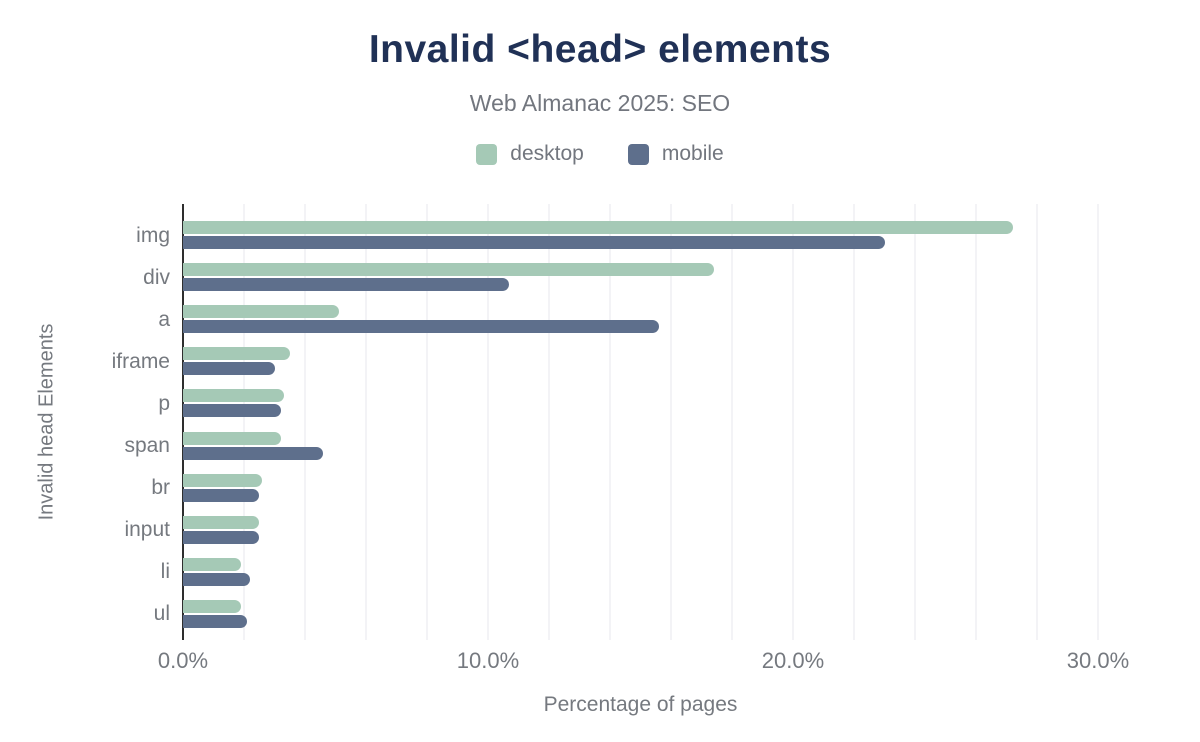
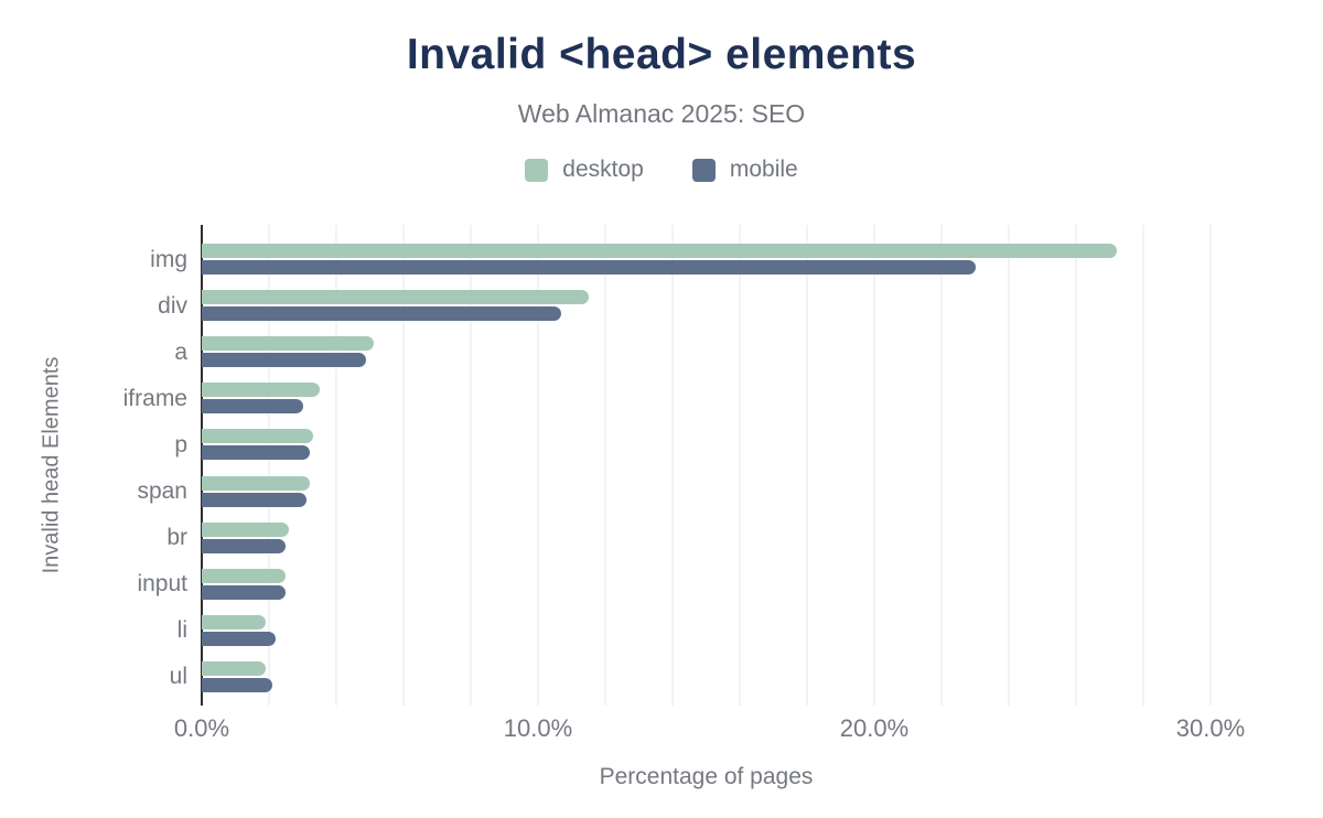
desktop/div: 17.4% -> 11.5%
mobile/a: 15.6% -> 4.9%
mobile/span: 4.6% -> 3.1%
